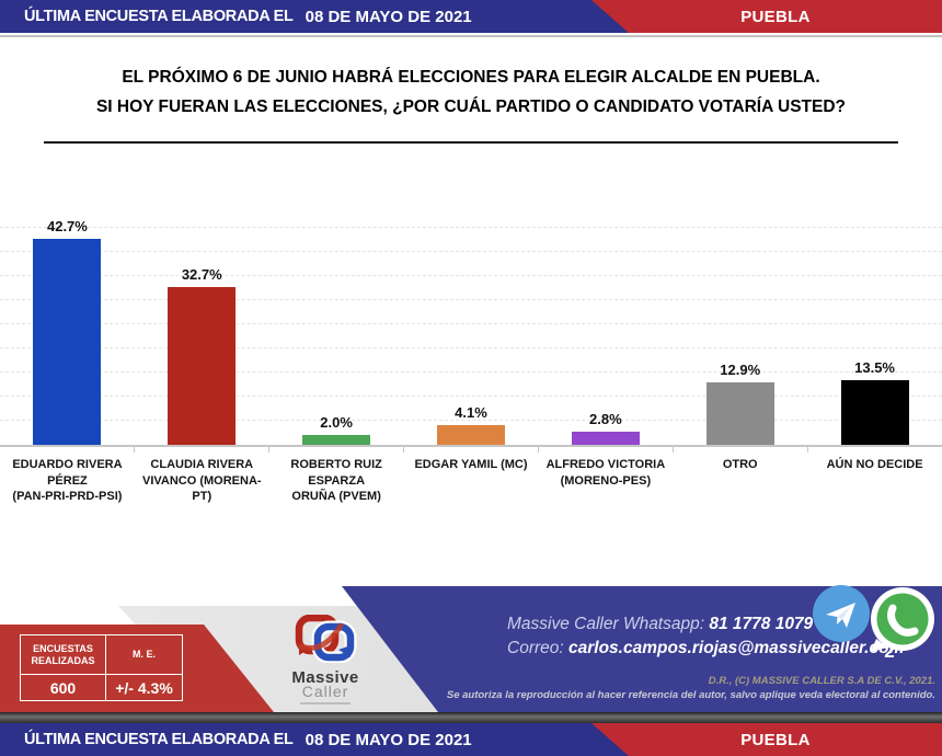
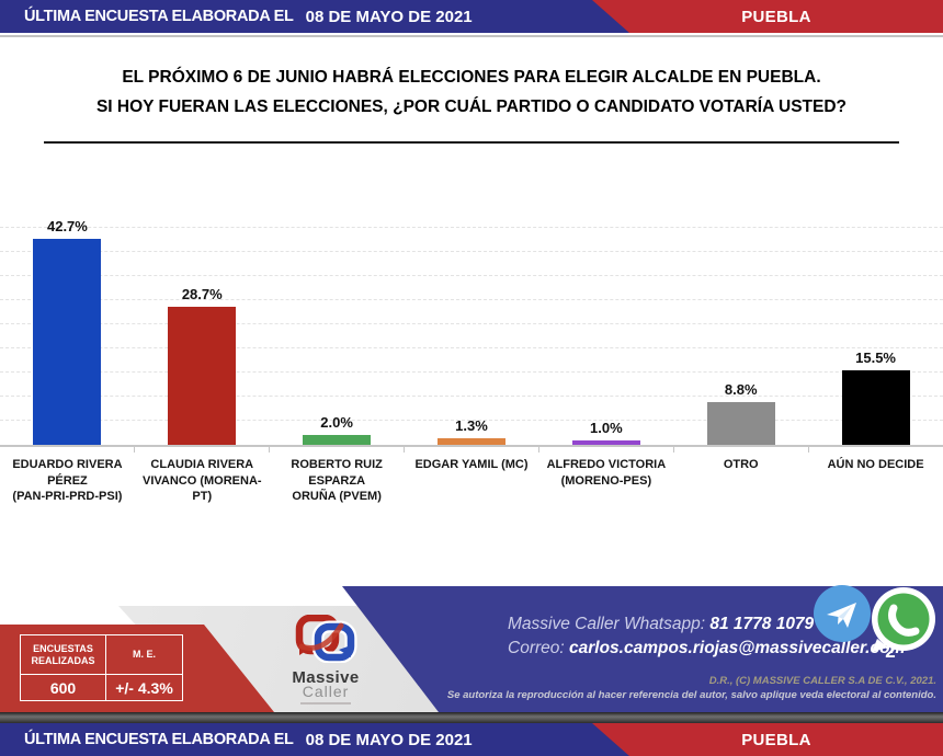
CLAUDIA RIVERA VIVANCO (MORENA-PT): 32.7% -> 28.7%
EDGAR YAMIL (MC): 4.1% -> 1.3%
ALFREDO VICTORIA (MORENO-PES): 2.8% -> 1.0%
OTRO: 12.9% -> 8.8%
AÚN NO DECIDE: 13.5% -> 15.5%
